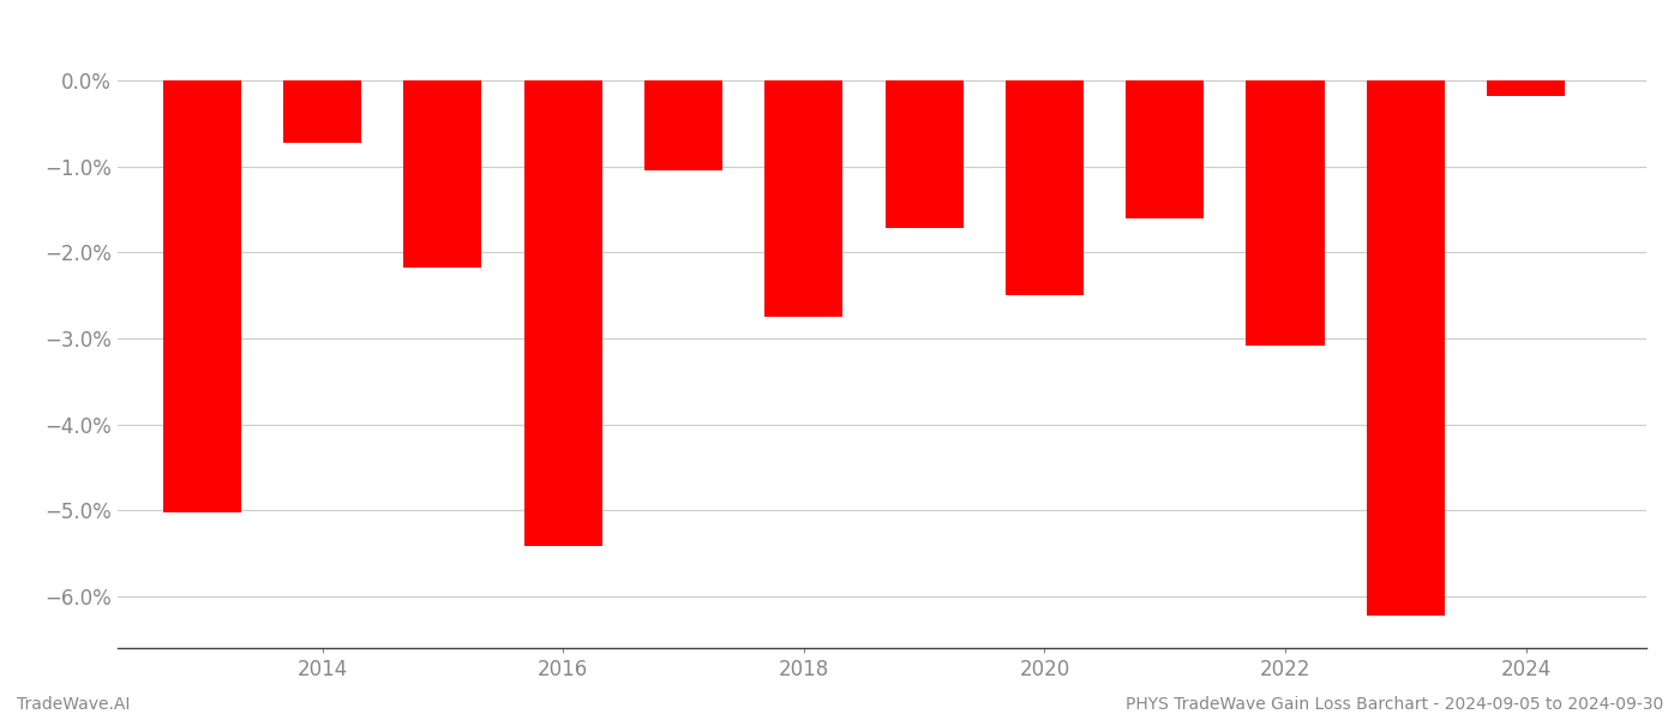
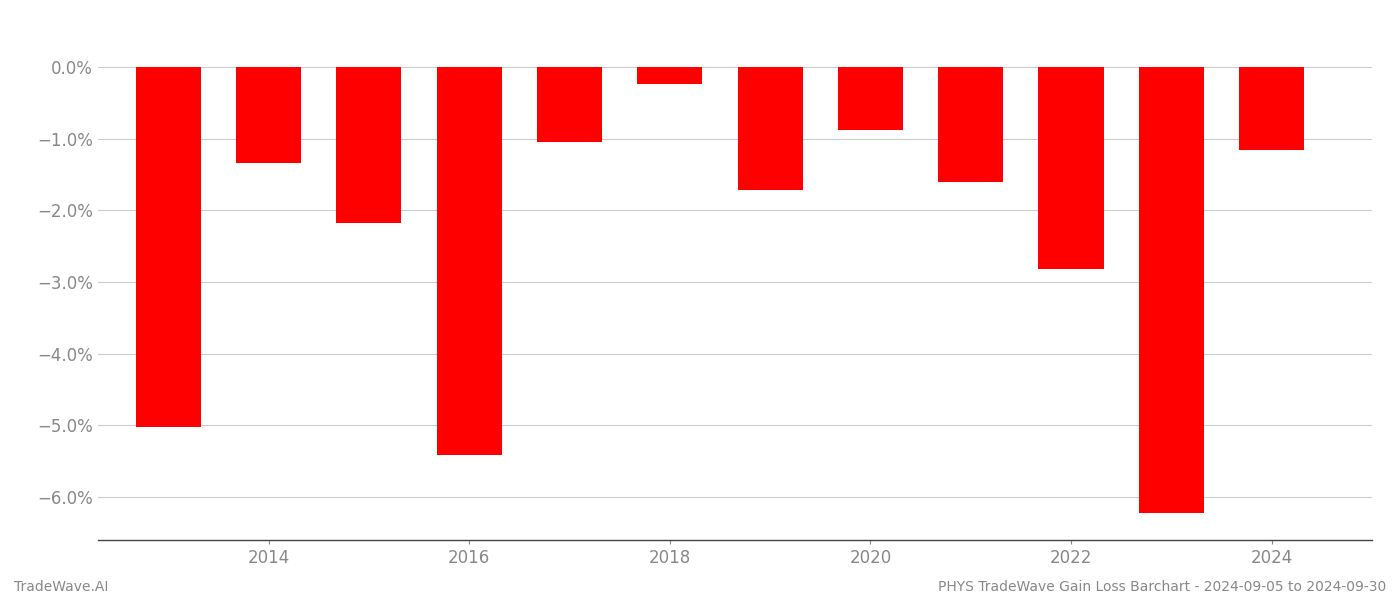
2014: -0.72% -> -1.34%
2018: -2.75% -> -0.24%
2020: -2.50% -> -0.88%
2022: -3.08% -> -2.82%
2024: -0.18% -> -1.16%
